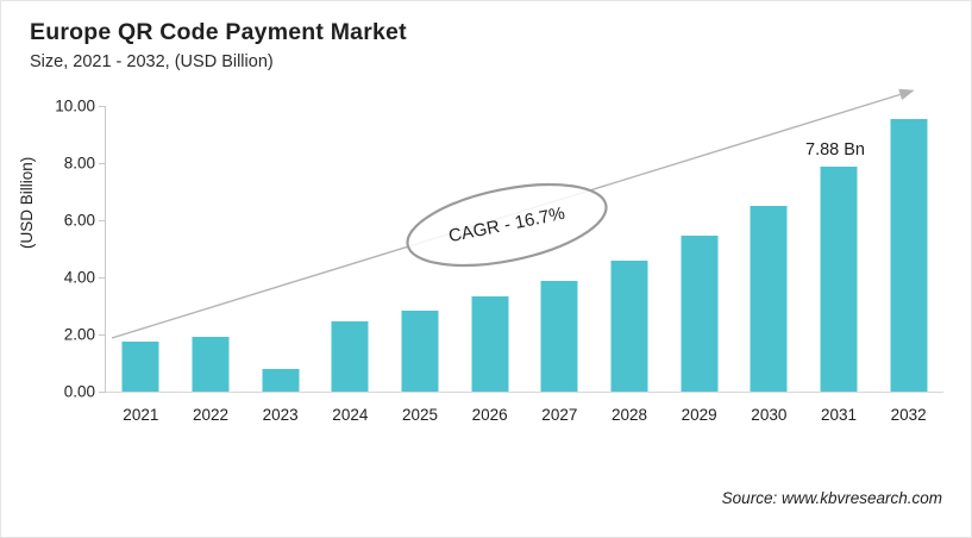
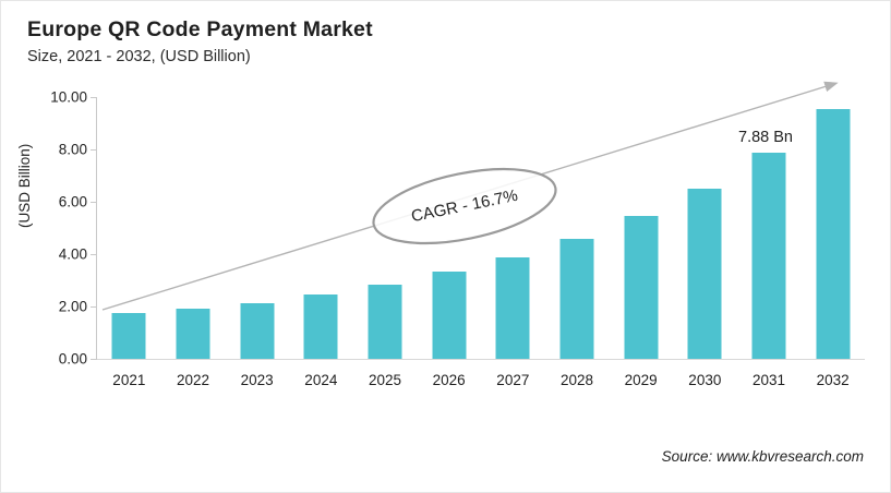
2023: 0.8 -> 2.1
